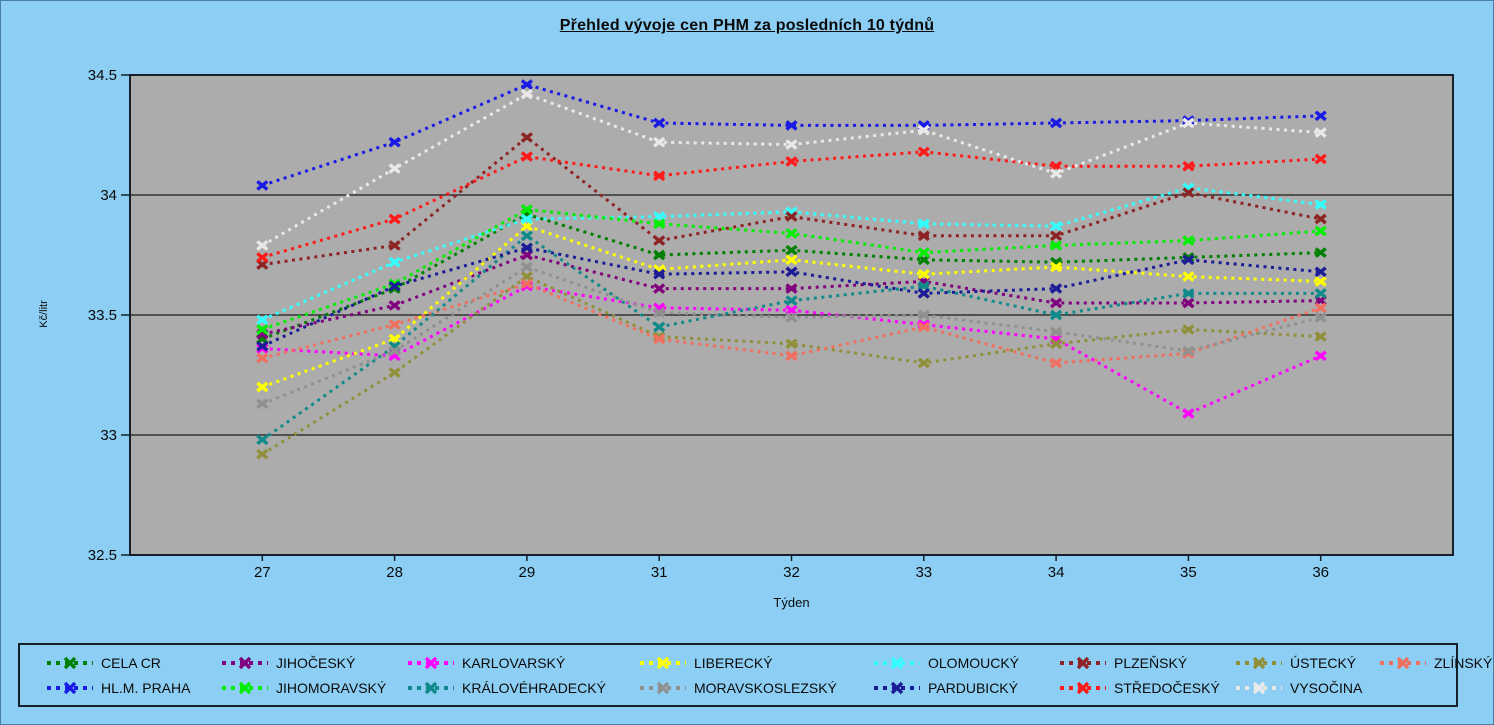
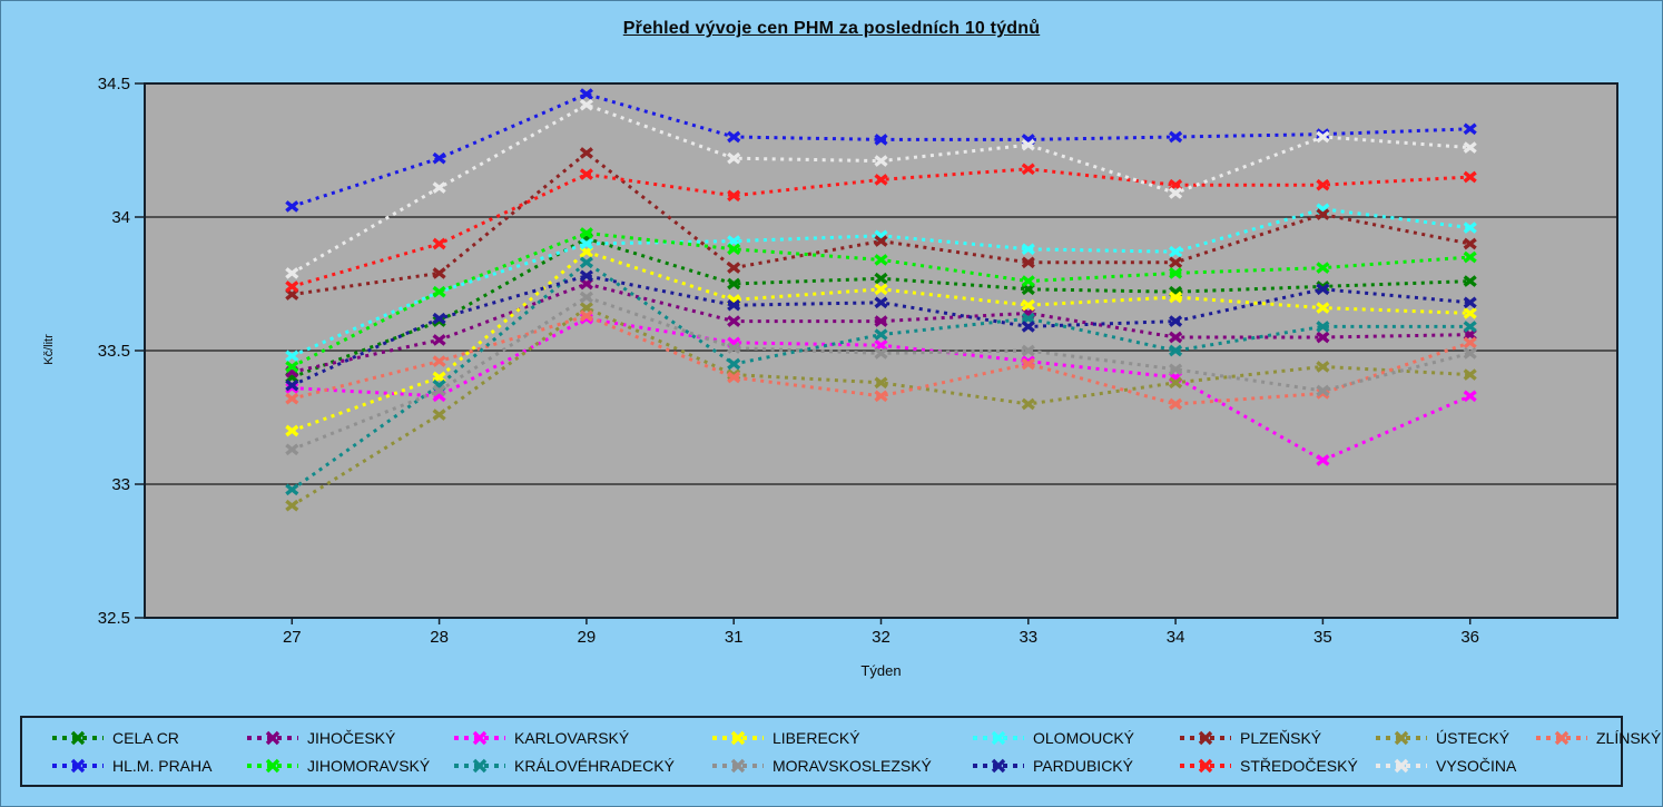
JIHOMORAVSKÝ/28: 33.63 -> 33.72
